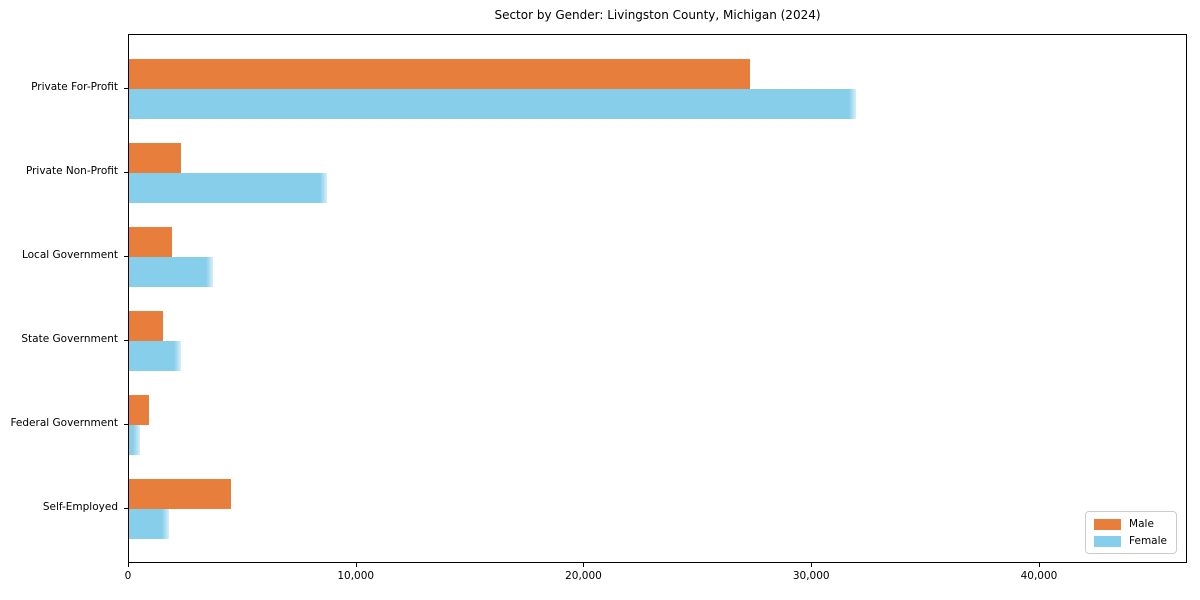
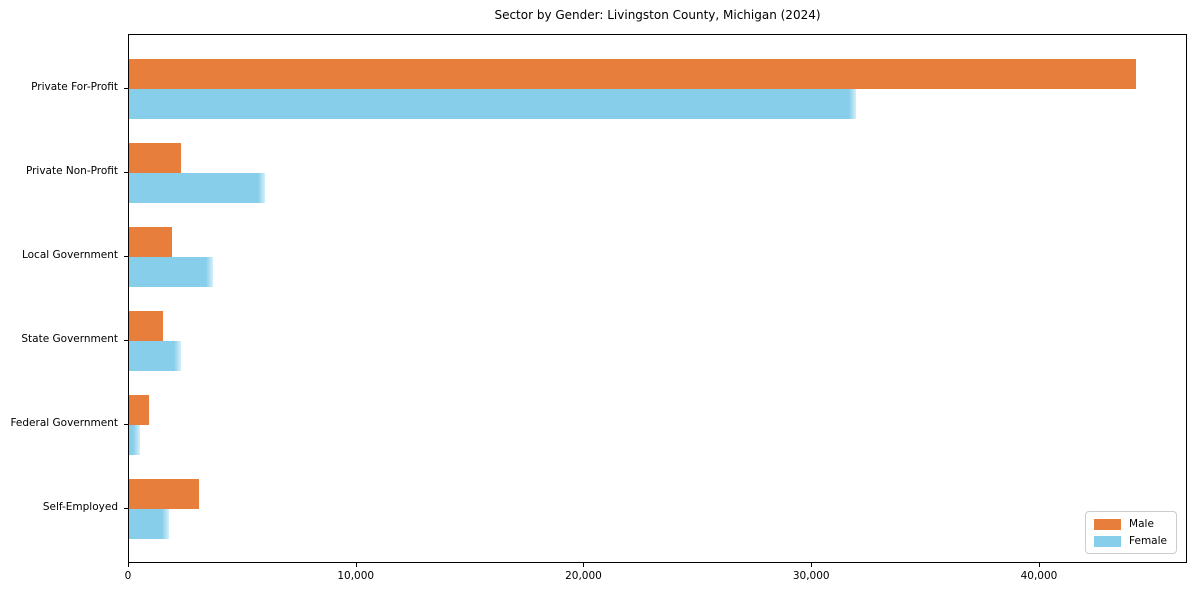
Male/Private For-Profit: 27300 -> 44300
Female/Private Non-Profit: 8700 -> 6000
Male/Self-Employed: 4500 -> 3100
